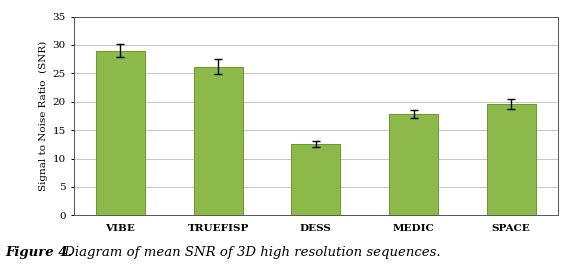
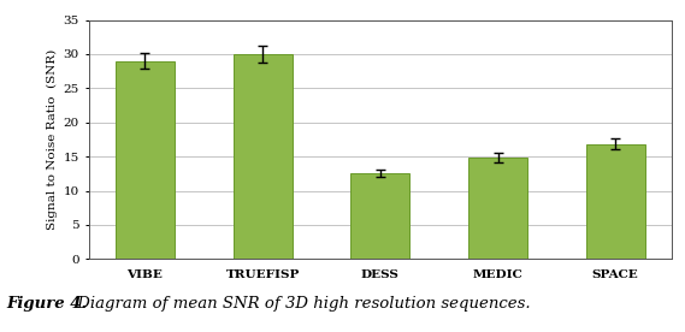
TRUEFISP: 26.2 -> 30.0
MEDIC: 17.8 -> 14.8
SPACE: 19.6 -> 16.8
